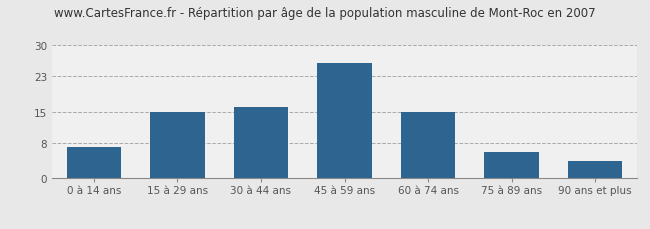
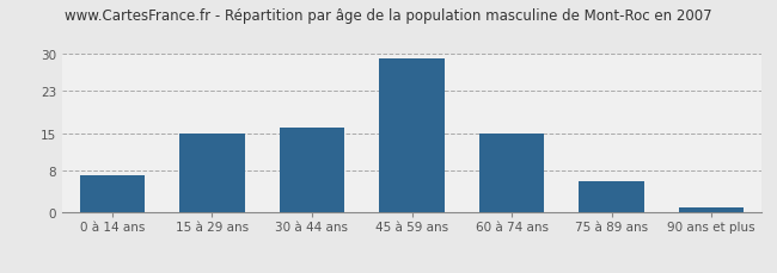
45 à 59 ans: 26 -> 29
90 ans et plus: 4 -> 1
